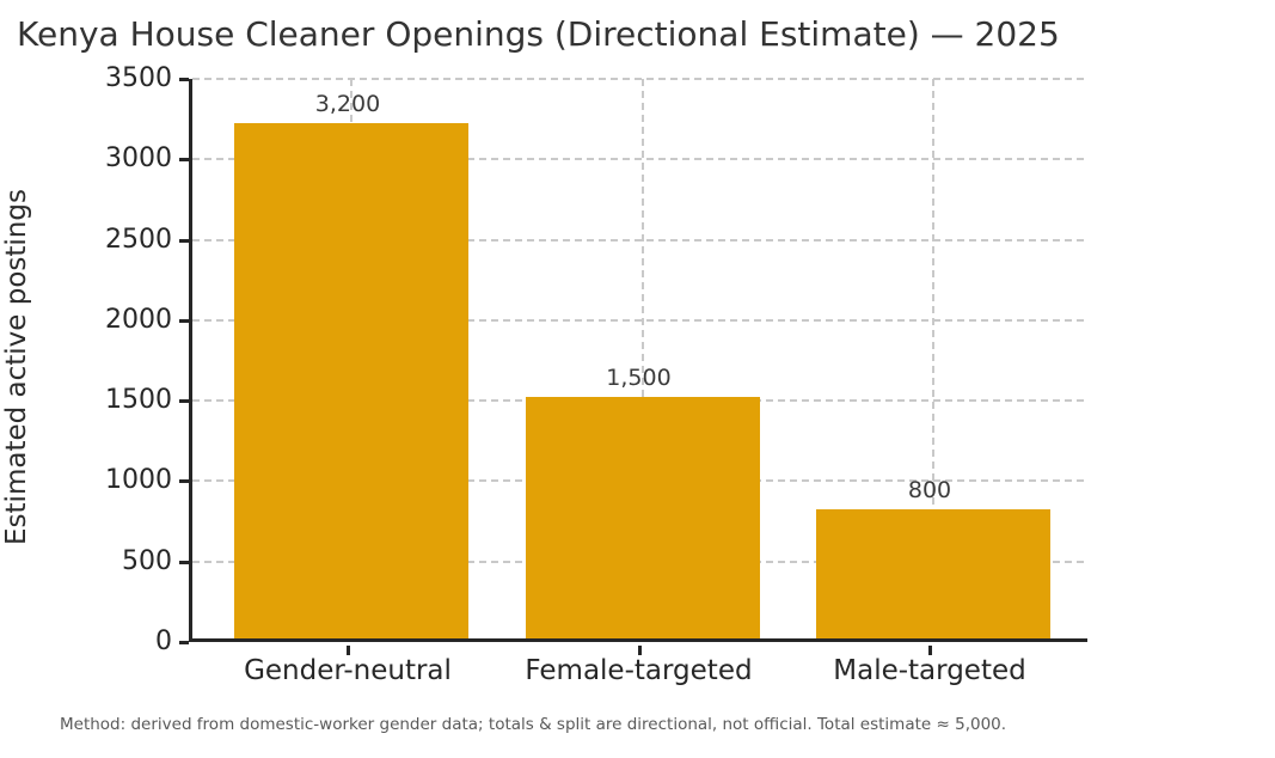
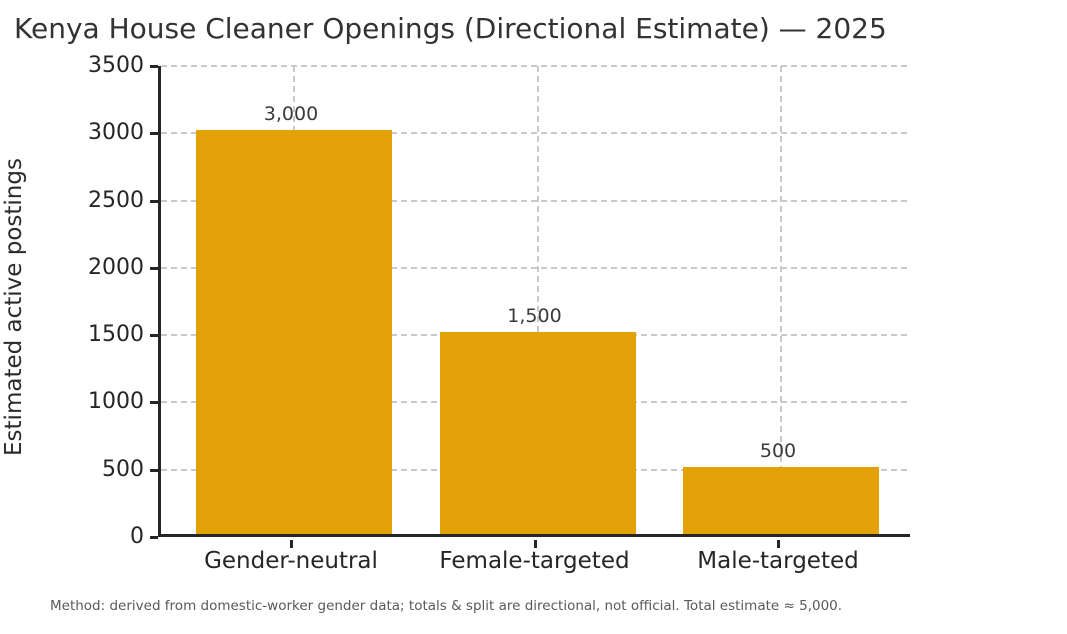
Gender-neutral: 3,200 -> 3,000
Male-targeted: 800 -> 500
